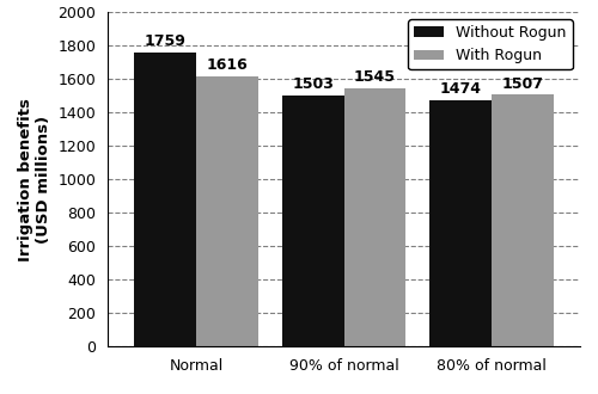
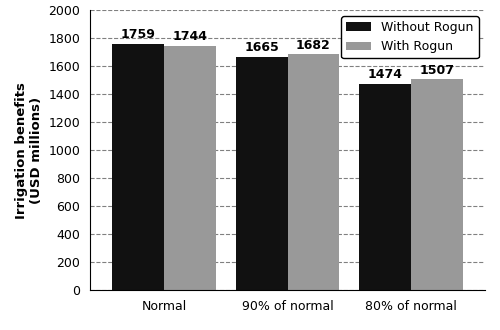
With Rogun/Normal: 1616 -> 1744
Without Rogun/90% of normal: 1503 -> 1665
With Rogun/90% of normal: 1545 -> 1682
